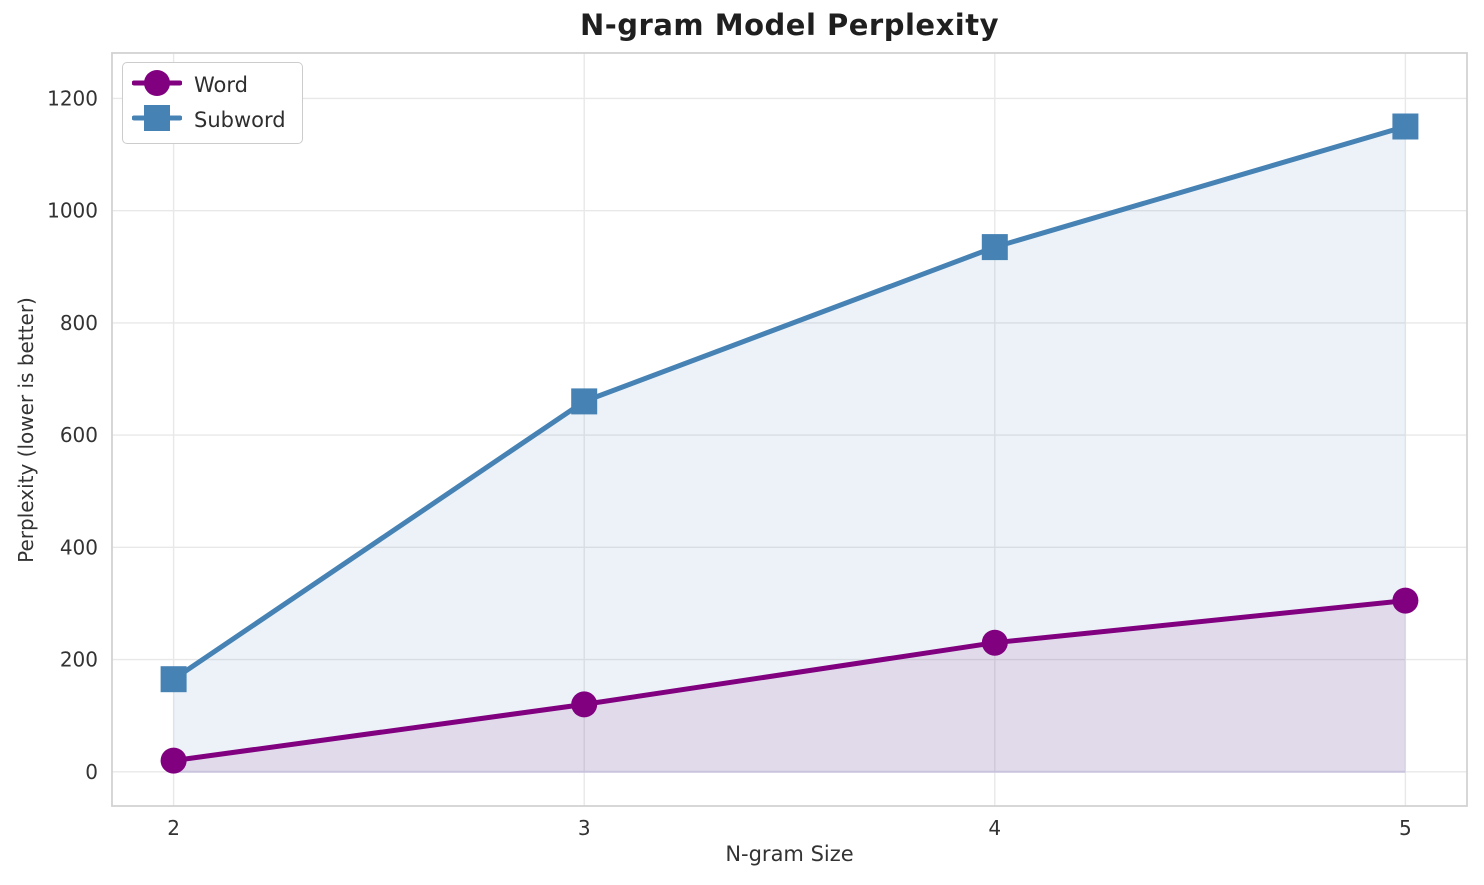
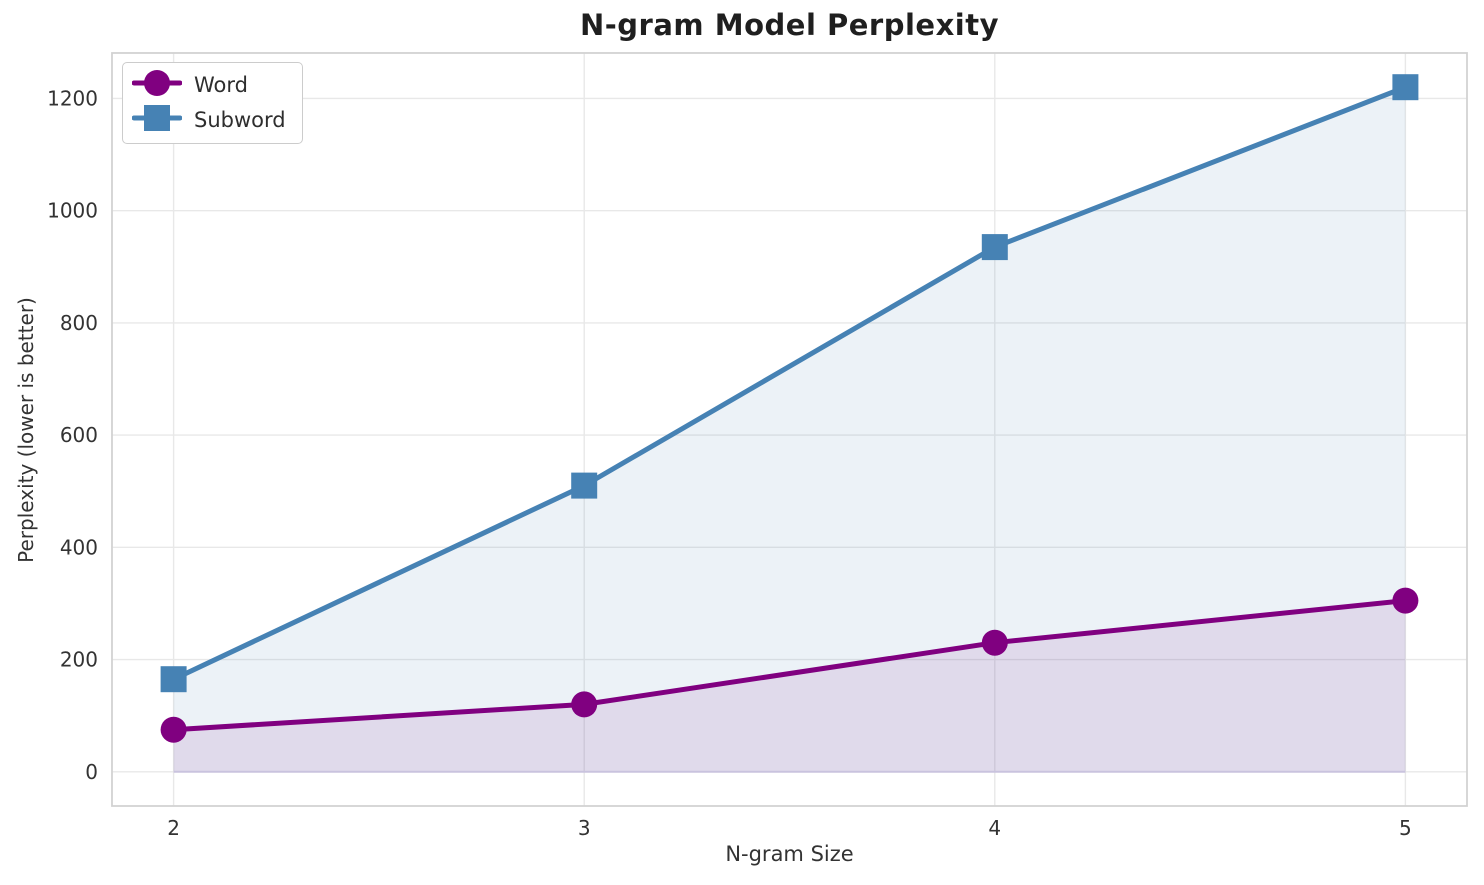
Word/2: 20 -> 80
Subword/3: 660 -> 510
Subword/5: 1150 -> 1220
